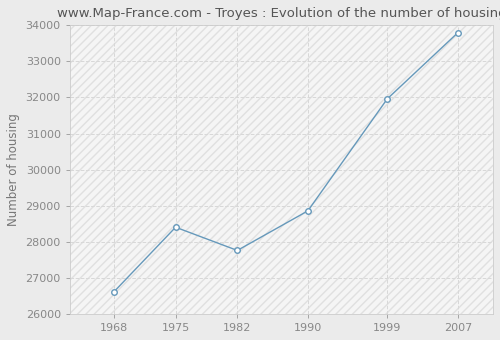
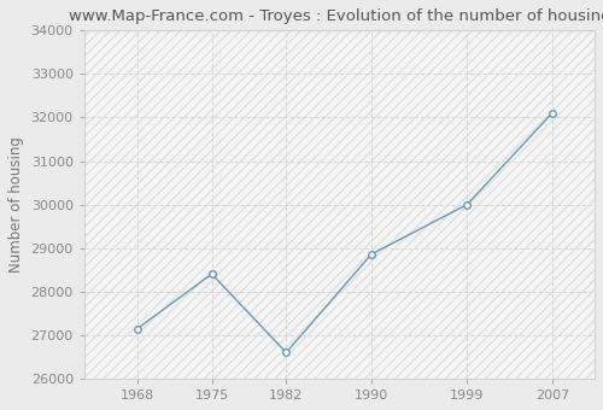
1968: 26610 -> 27150
1982: 27760 -> 26600
1999: 31960 -> 30000
2007: 33790 -> 32100
